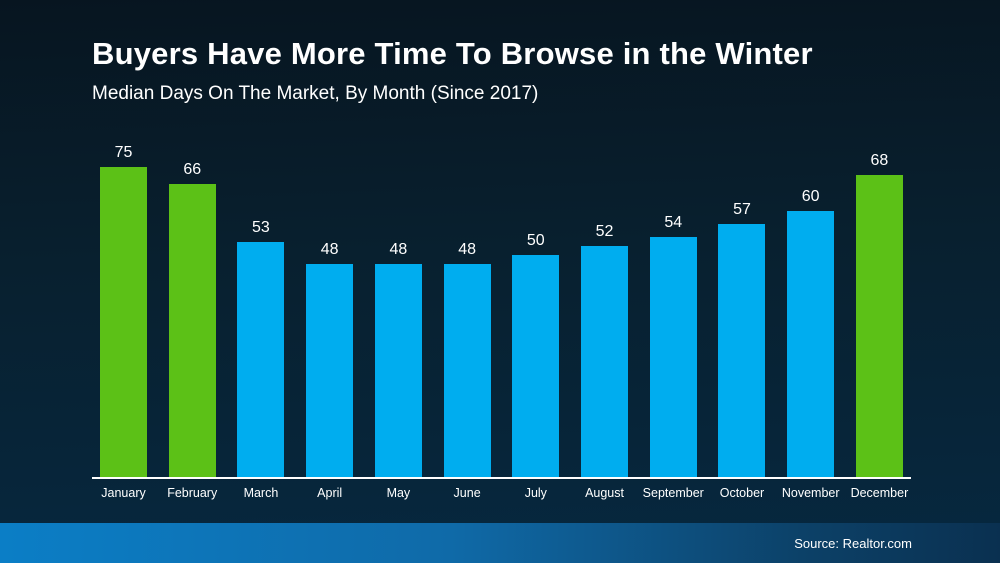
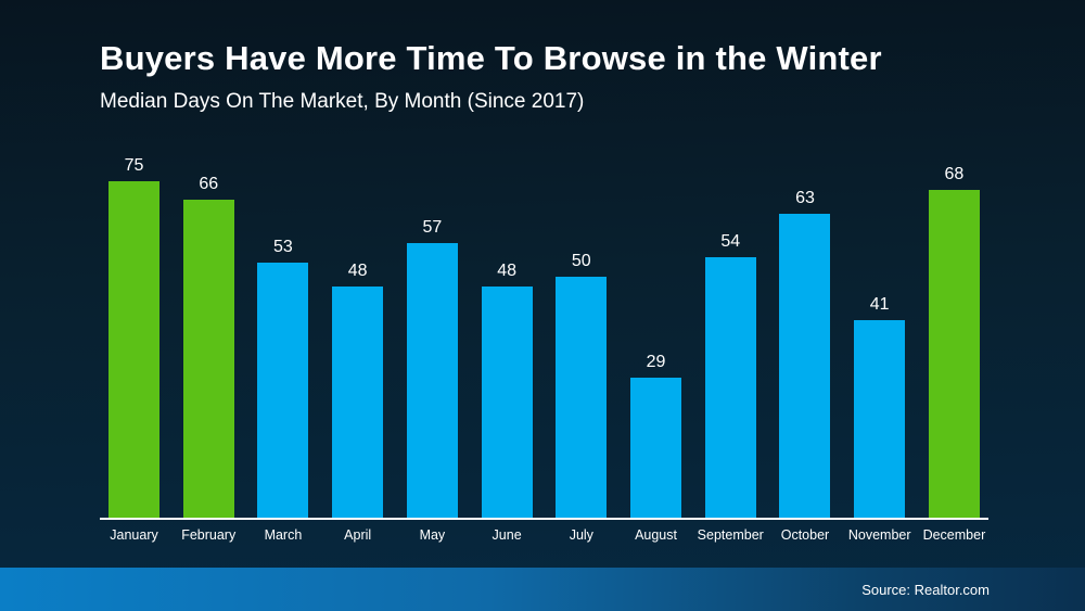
May: 48 -> 57
August: 52 -> 29
October: 57 -> 63
November: 60 -> 41
